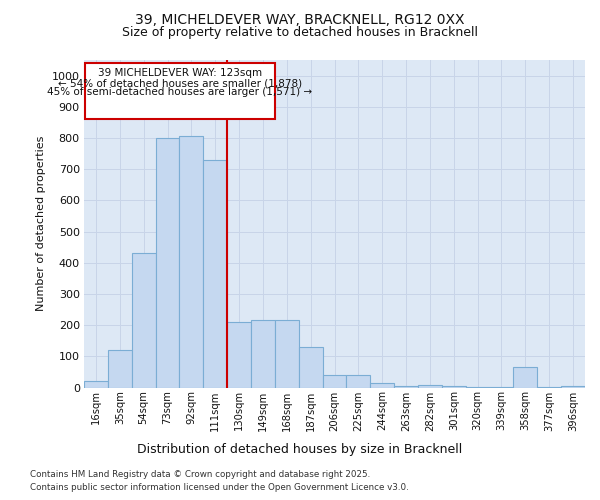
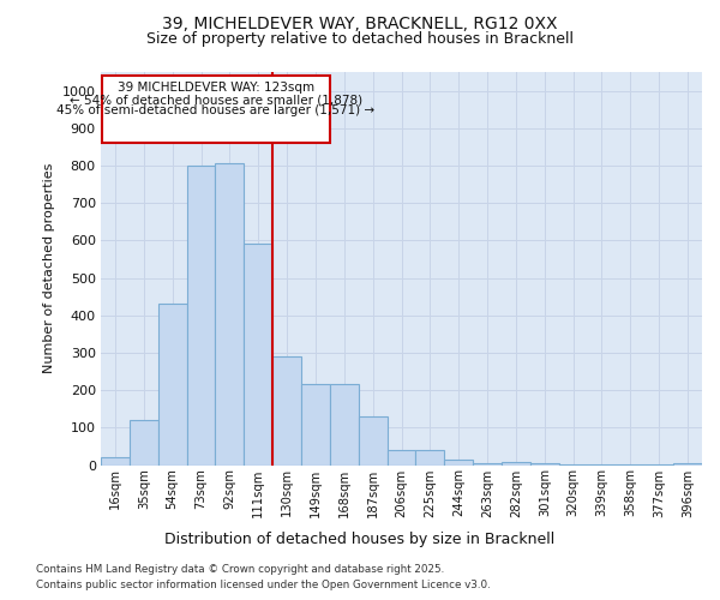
111sqm: 730 -> 590
130sqm: 210 -> 290
358sqm: 65 -> 2
